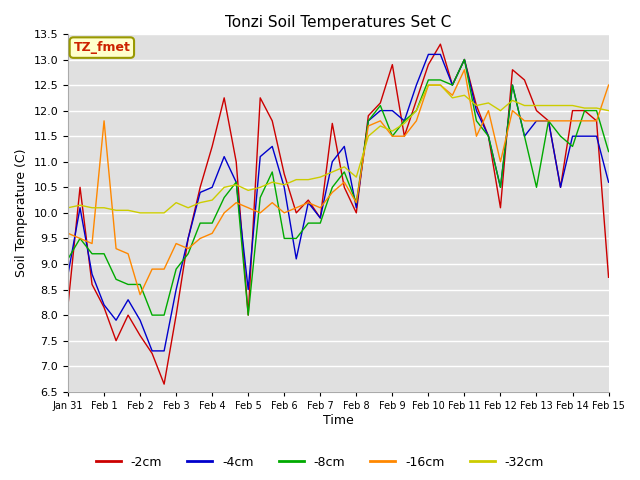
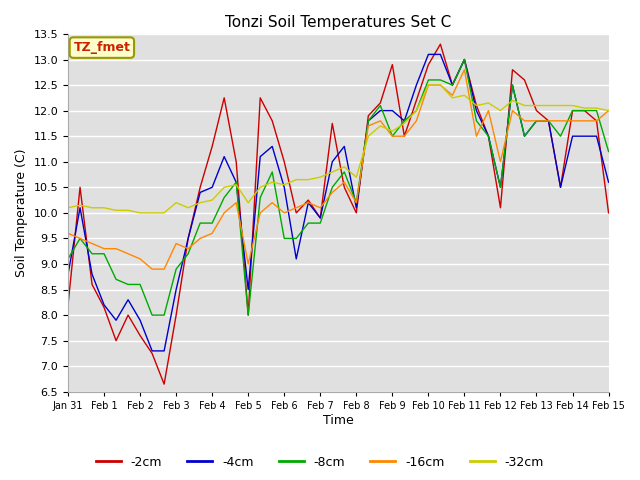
-16cm/Feb 1: 11.8 -> 9.3
-16cm/Feb 2: 8.4 -> 9.1
-16cm/Feb 5: 10.1 -> 9.0
-32cm/Feb 5: 10.44 -> 10.20
-2cm/Feb 6: 10.76 -> 11.00
-8cm/Feb 13: 10.5 -> 11.8
-8cm/Feb 14: 11.3 -> 12.0
-2cm/Feb 15: 8.74 -> 10.00
-16cm/Feb 15: 12.5 -> 12.0
